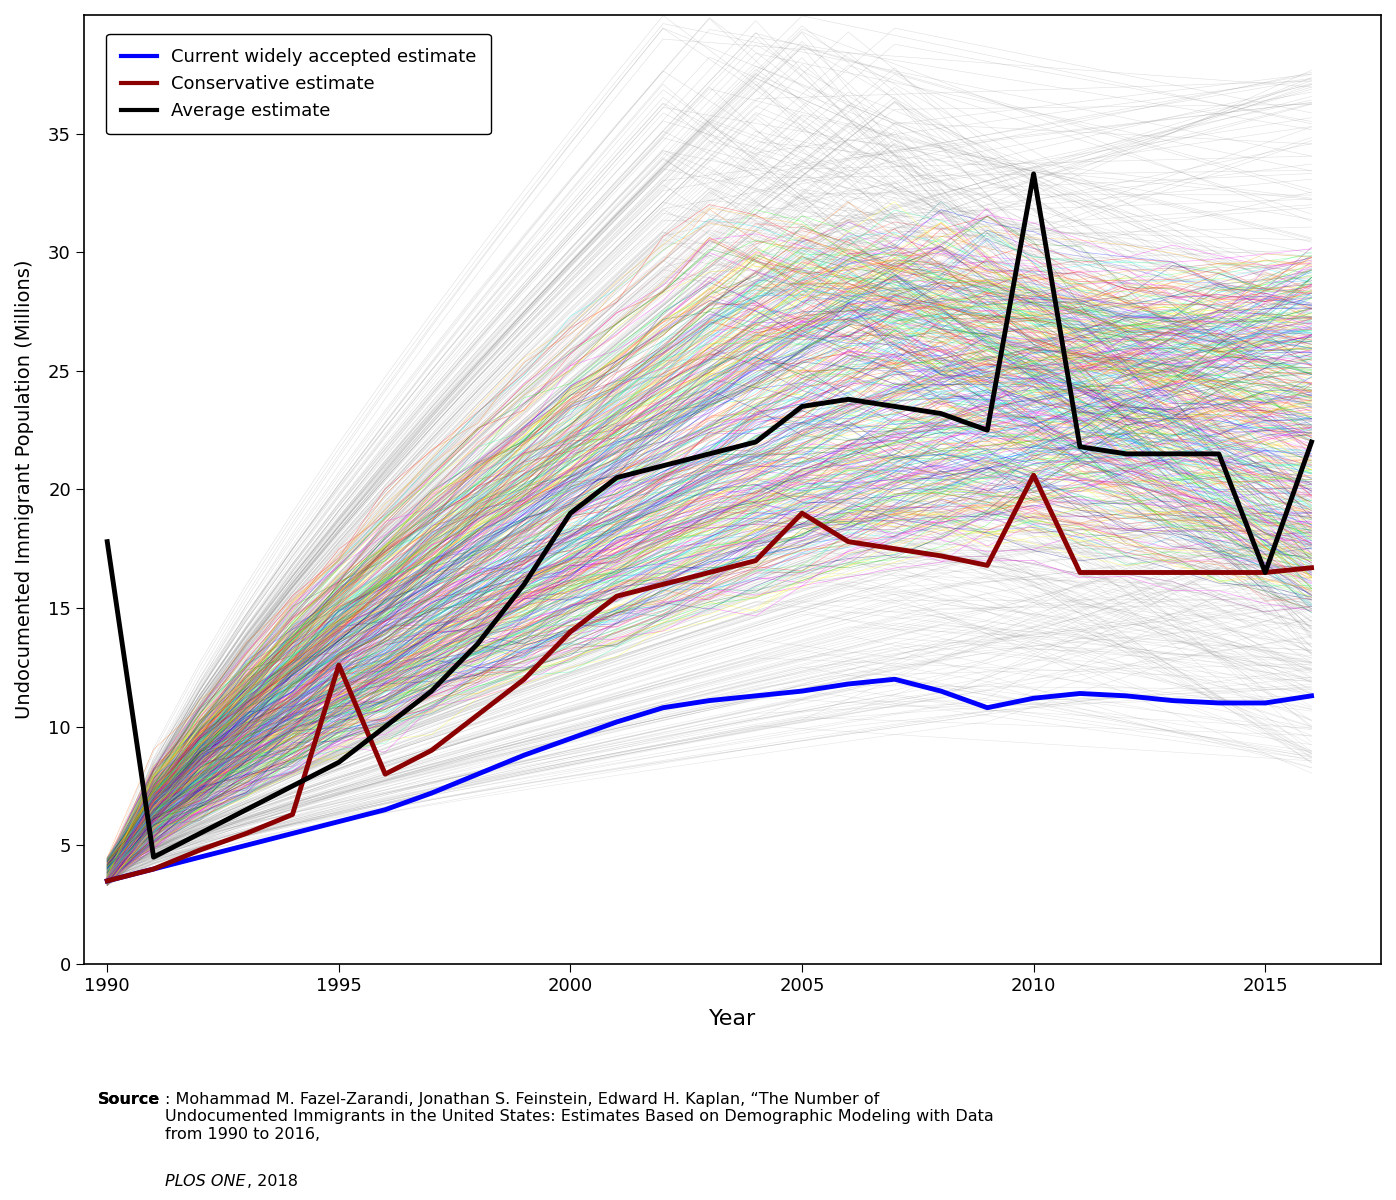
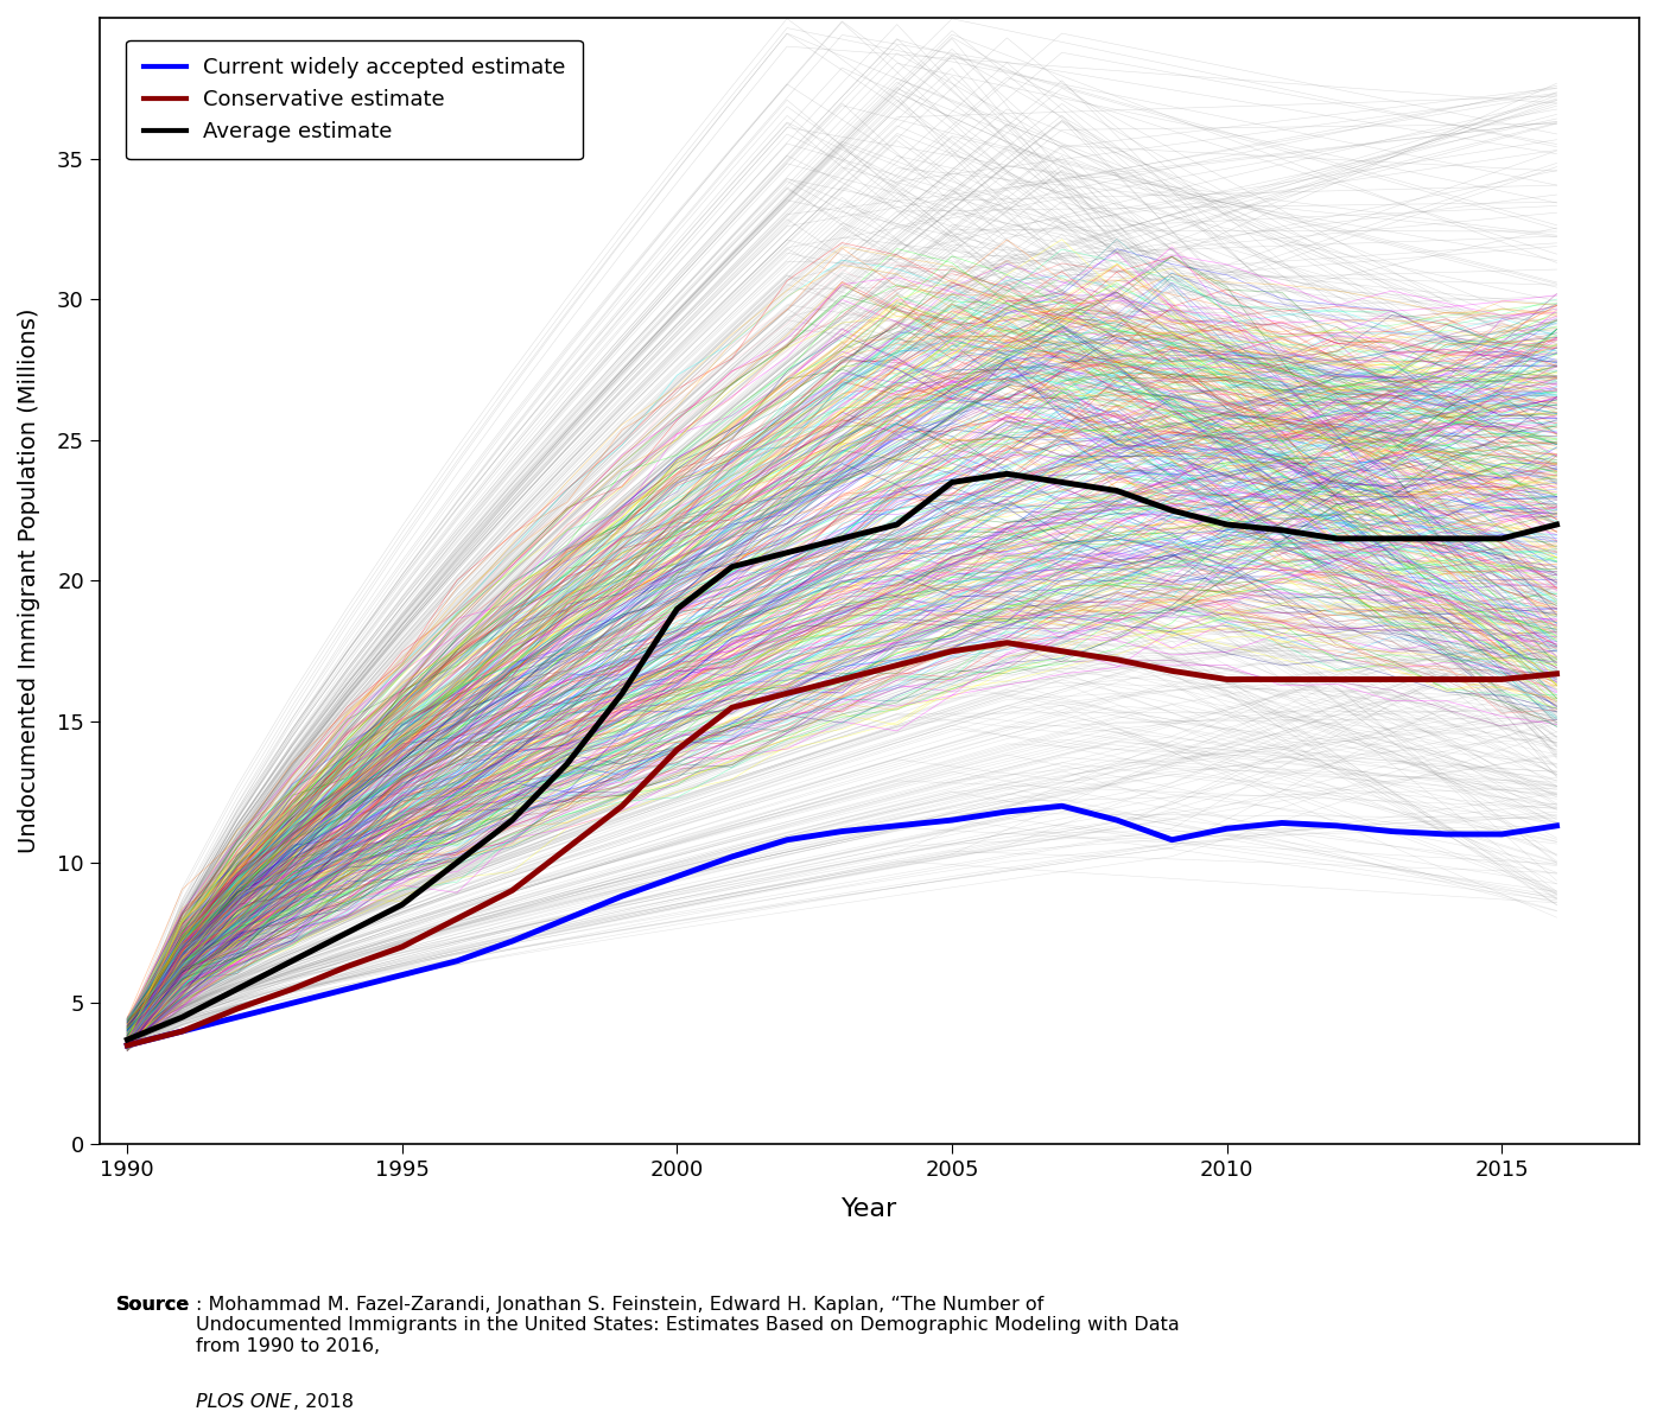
Average estimate/1990: 17.8 -> 3.7
Conservative estimate/1995: 12.6 -> 7.0
Conservative estimate/2005: 19.0 -> 17.5
Conservative estimate/2010: 20.6 -> 16.5
Average estimate/2010: 33.3 -> 22.0
Average estimate/2015: 16.5 -> 21.5
